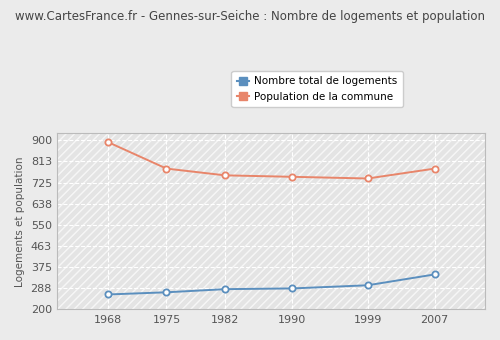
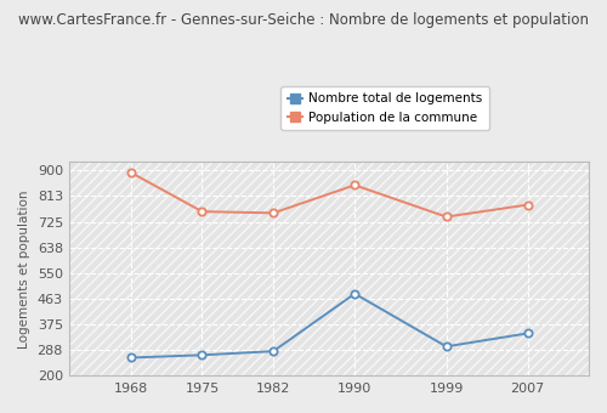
Population de la commune/1975: 783 -> 760
Nombre total de logements/1990: 287 -> 480
Population de la commune/1990: 749 -> 850
